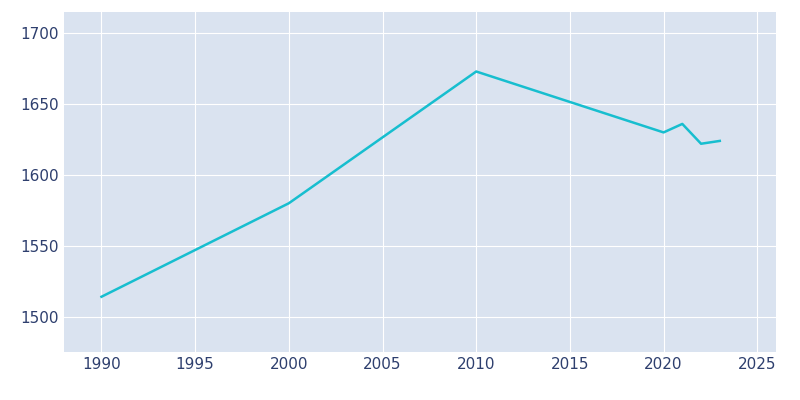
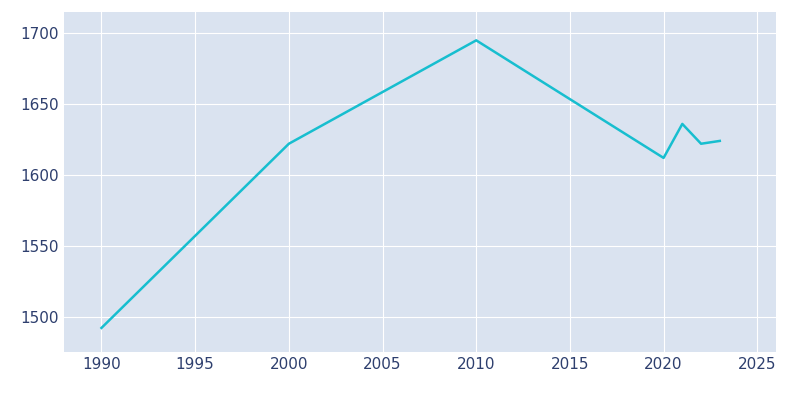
1990: 1514 -> 1492
2000: 1580 -> 1622
2010: 1673 -> 1695
2020: 1630 -> 1612
